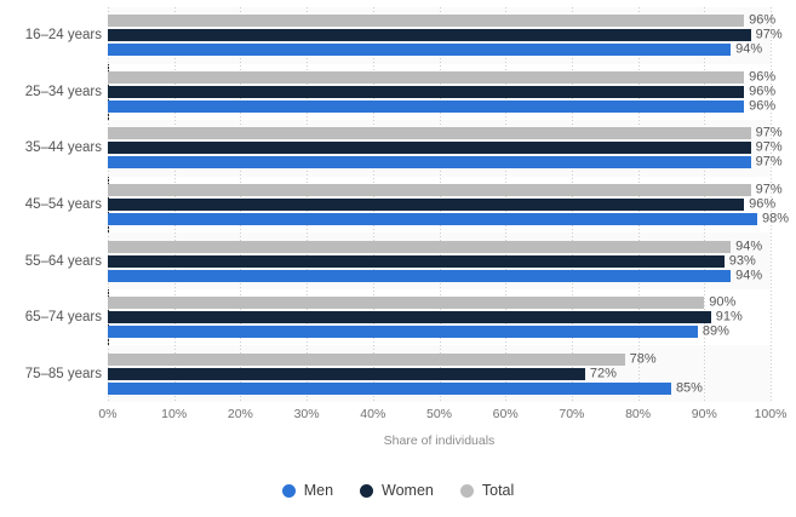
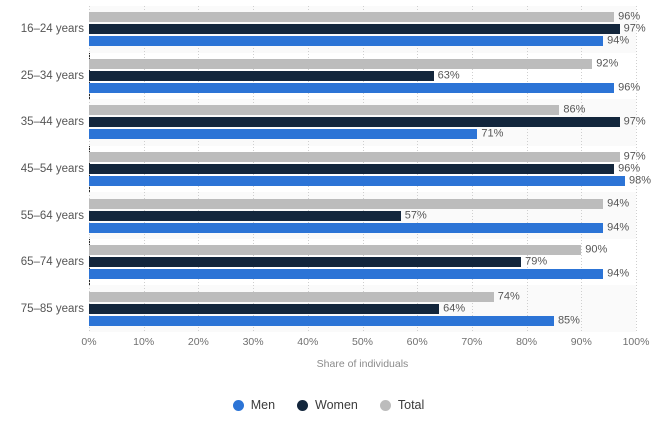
Total/25–34 years: 96% -> 92%
Women/25–34 years: 96% -> 63%
Total/35–44 years: 97% -> 86%
Men/35–44 years: 97% -> 71%
Women/55–64 years: 93% -> 57%
Women/65–74 years: 91% -> 79%
Men/65–74 years: 89% -> 94%
Total/75–85 years: 78% -> 74%
Women/75–85 years: 72% -> 64%
